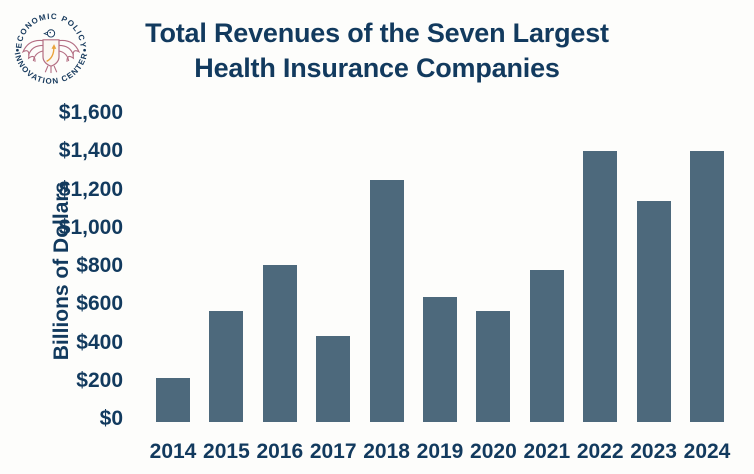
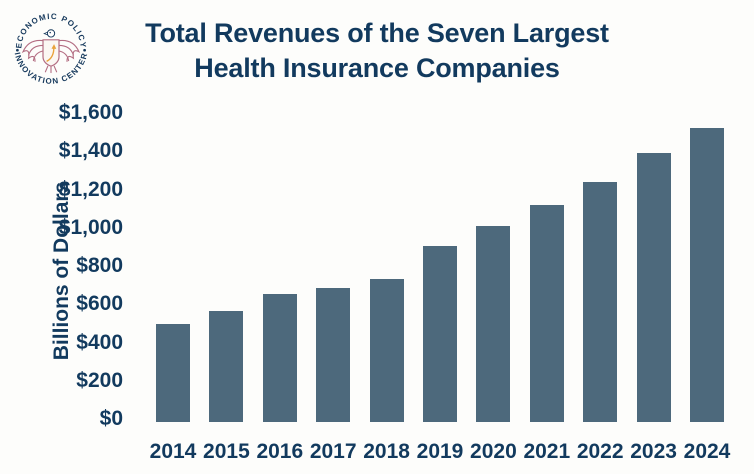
2014: $230 -> $510
2016: $820 -> $660
2017: $450 -> $700
2018: $1260 -> $740
2019: $650 -> $920
2020: $580 -> $1020
2021: $790 -> $1130
2022: $1410 -> $1250
2023: $1150 -> $1400
2024: $1410 -> $1530
